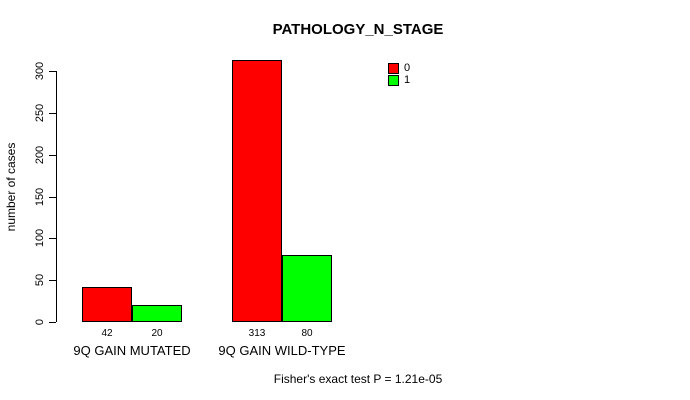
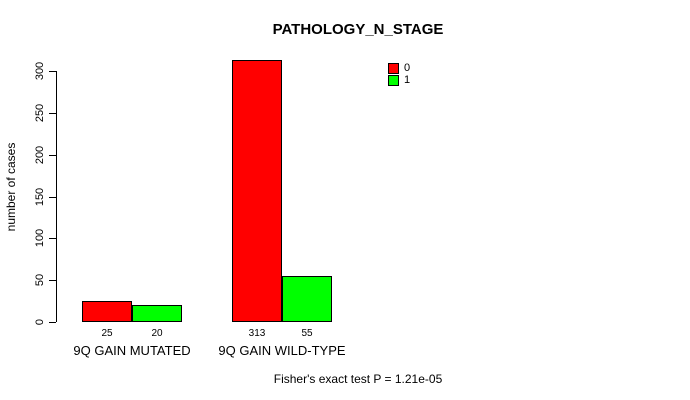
0/9Q GAIN MUTATED: 42 -> 25
1/9Q GAIN WILD-TYPE: 80 -> 55
